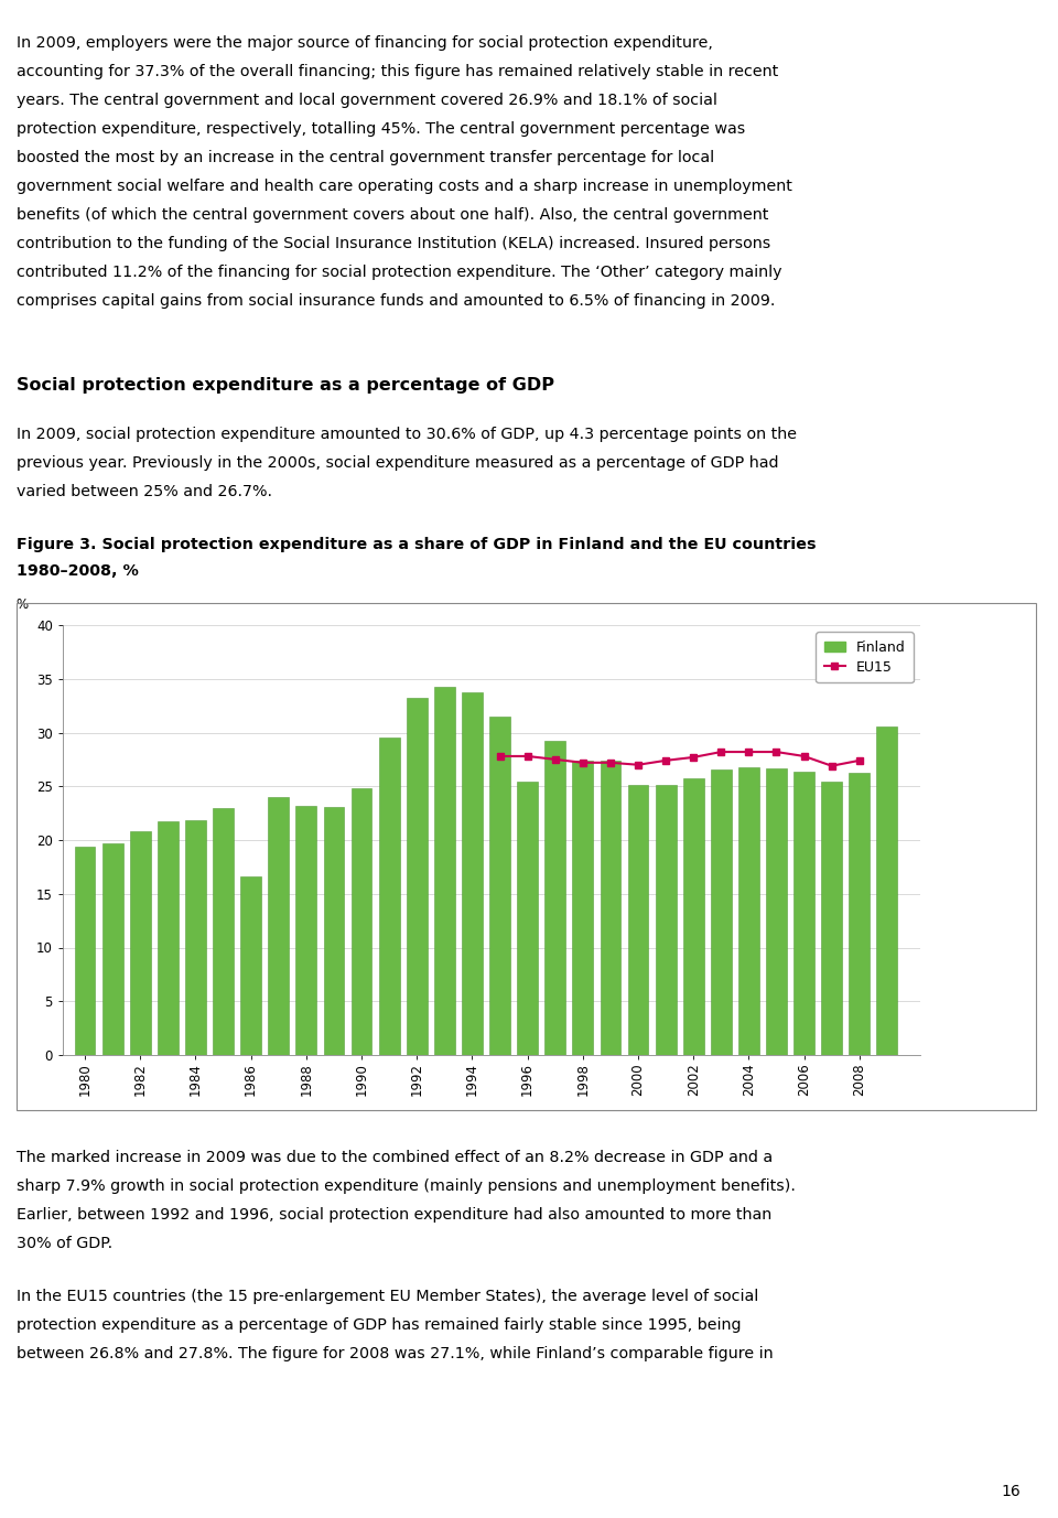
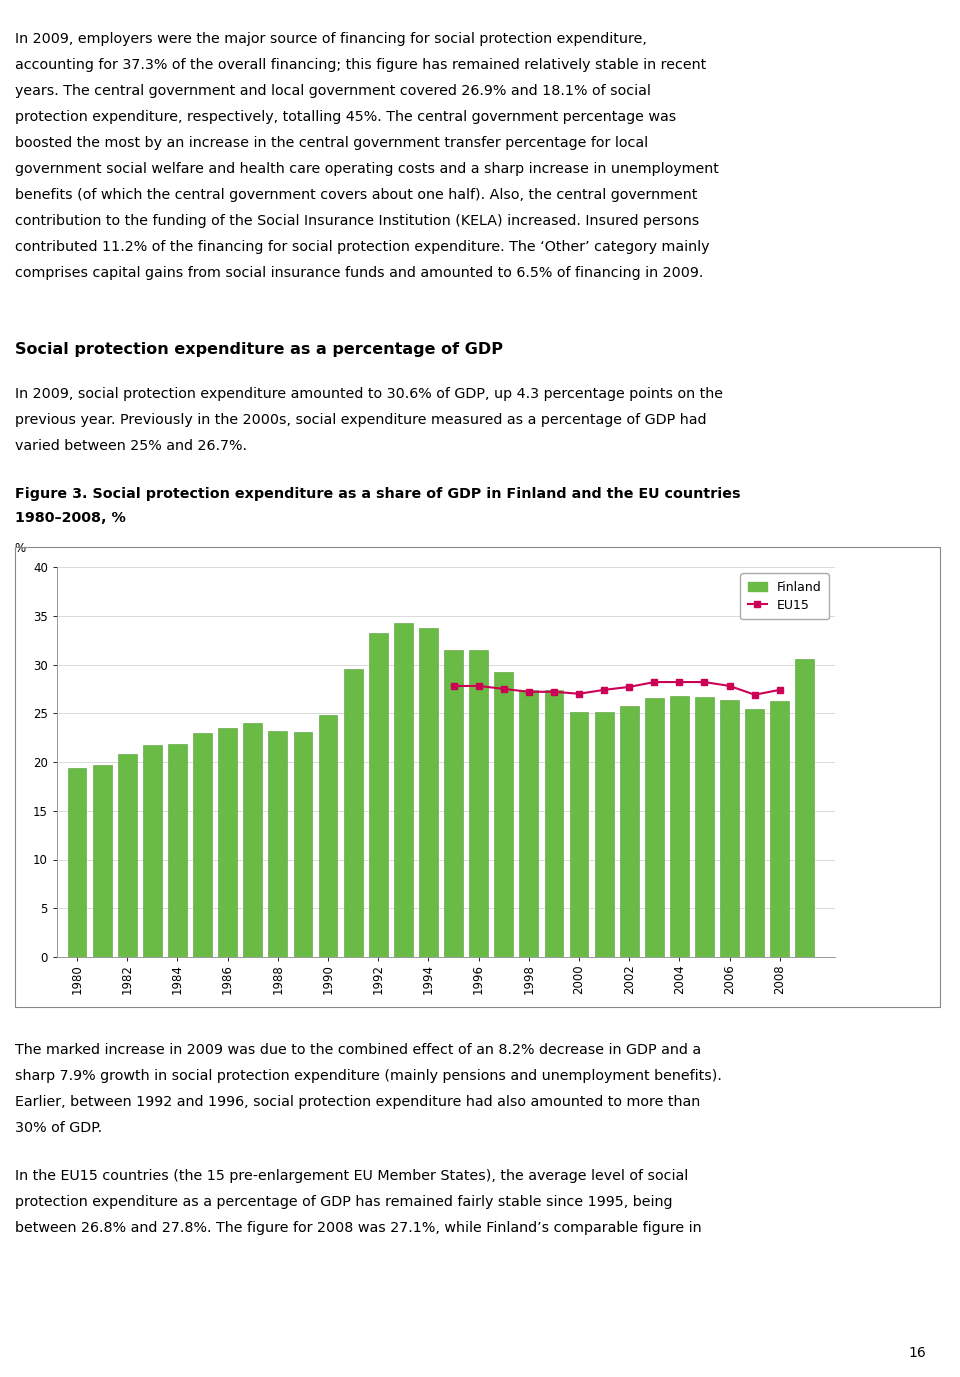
Finland/1986: 16.6 -> 23.5
Finland/1996: 25.4 -> 31.5
